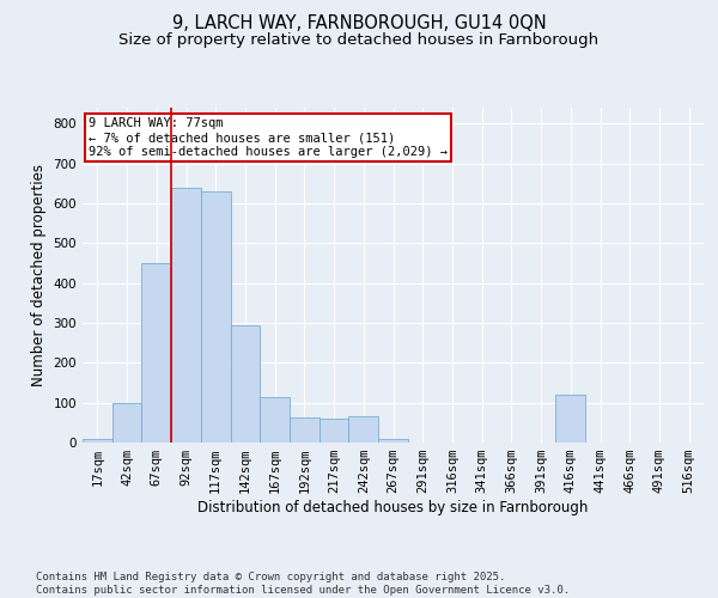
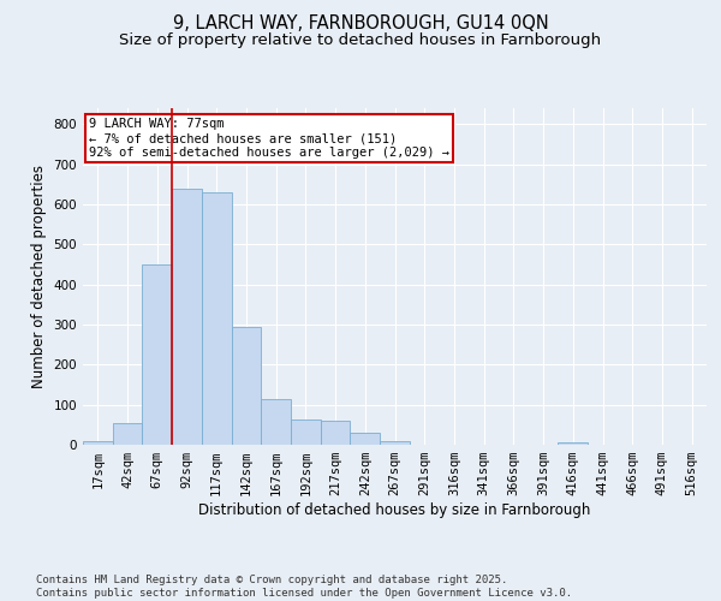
42sqm: 100 -> 55
242sqm: 65 -> 30
416sqm: 120 -> 5
